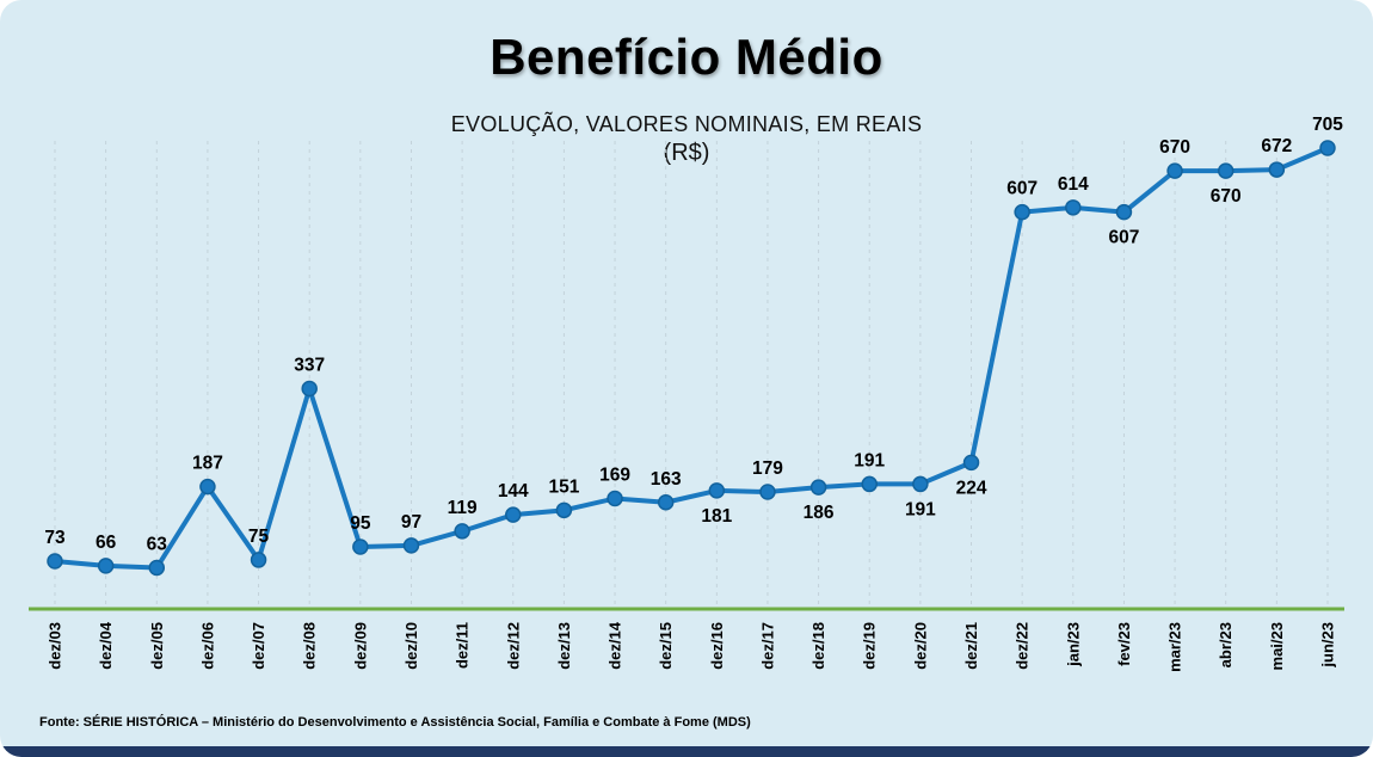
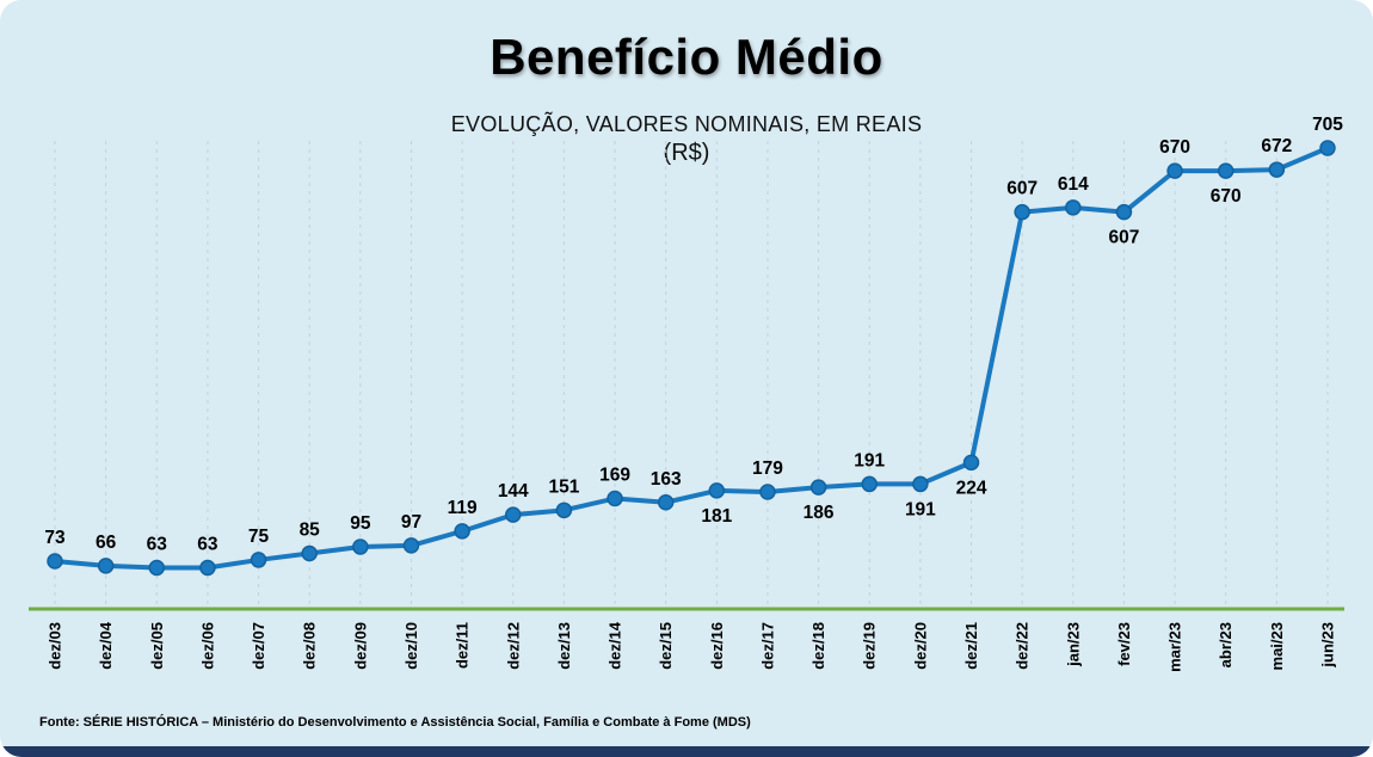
dez/06: 187 -> 63
dez/08: 337 -> 85
